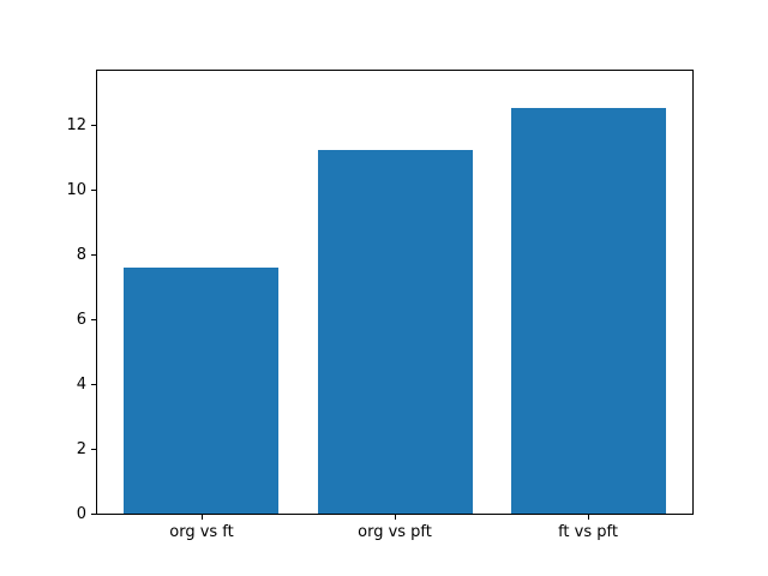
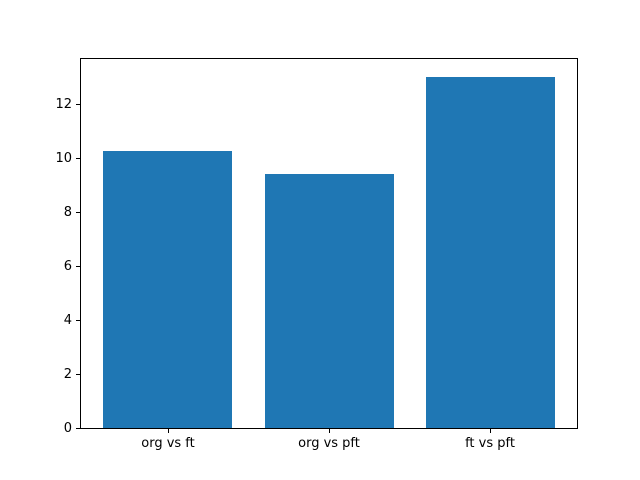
org vs ft: 7.6 -> 10.2
org vs pft: 11.2 -> 9.4
ft vs pft: 12.5 -> 13.0
